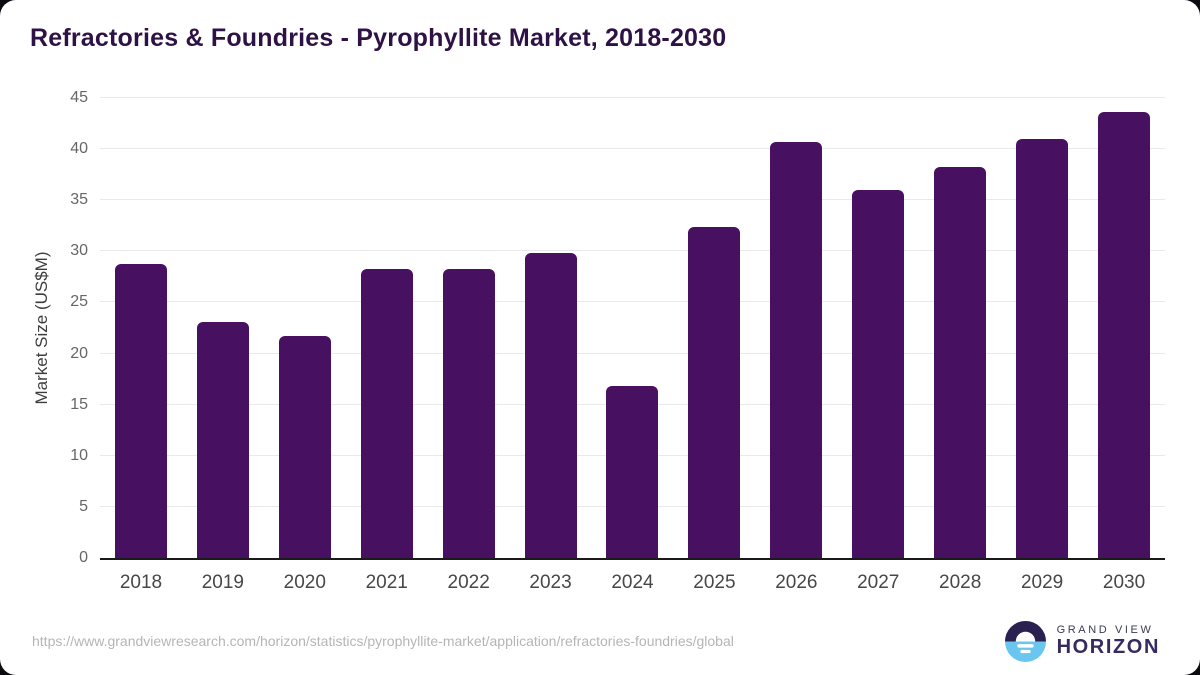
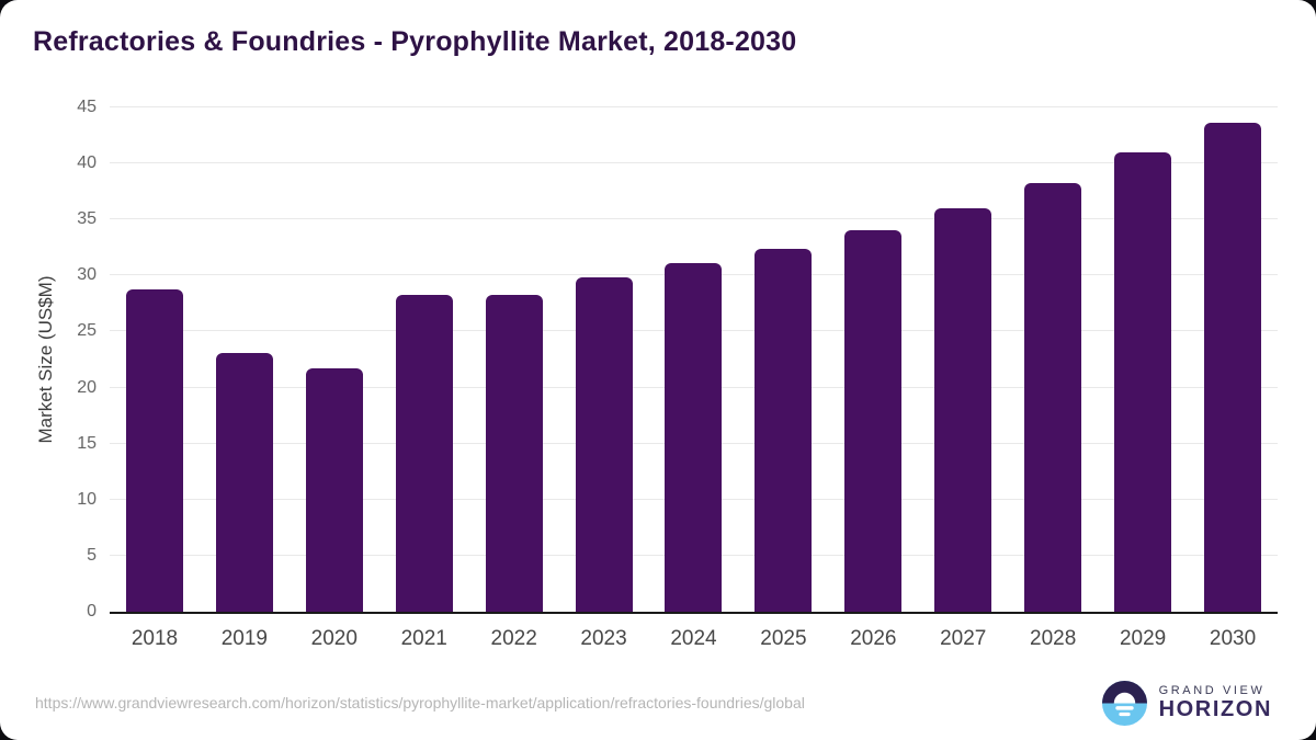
2024: 16.8 -> 31.1
2026: 40.7 -> 34.0
